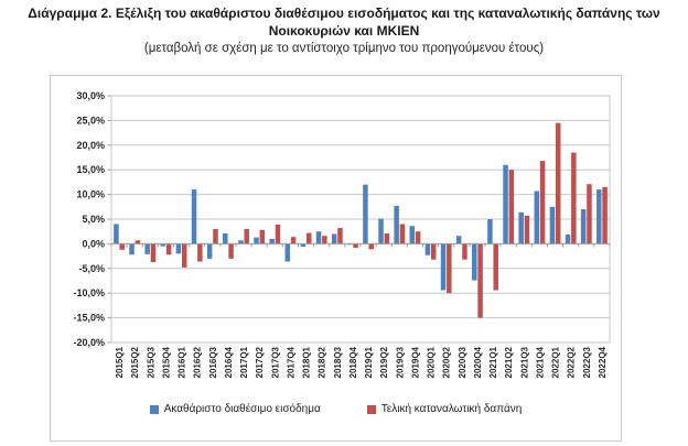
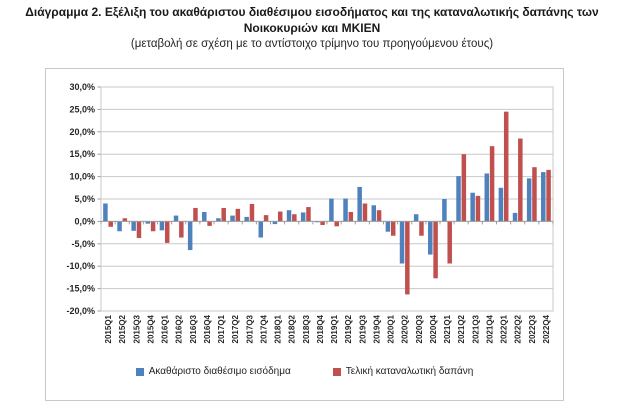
Ακαθάριστο διαθέσιμο εισόδημα/2016Q2: 11% -> 1%
Ακαθάριστο διαθέσιμο εισόδημα/2016Q3: -3% -> -6%
Τελική καταναλωτική δαπάνη/2016Q4: -3% -> -1%
Ακαθάριστο διαθέσιμο εισόδημα/2019Q1: 12% -> 5%
Τελική καταναλωτική δαπάνη/2020Q2: -10% -> -16%
Τελική καταναλωτική δαπάνη/2020Q4: -15% -> -13%
Ακαθάριστο διαθέσιμο εισόδημα/2021Q2: 16% -> 10%
Ακαθάριστο διαθέσιμο εισόδημα/2022Q3: 7% -> 10%
